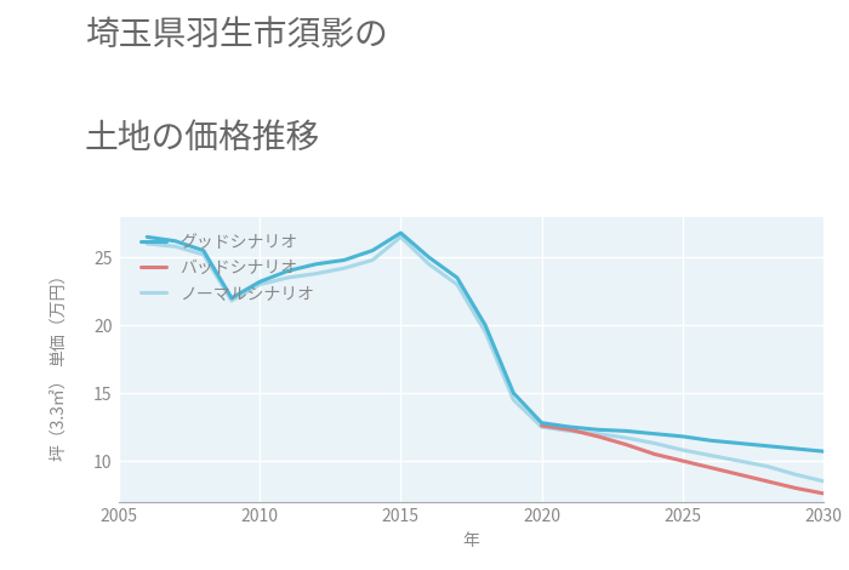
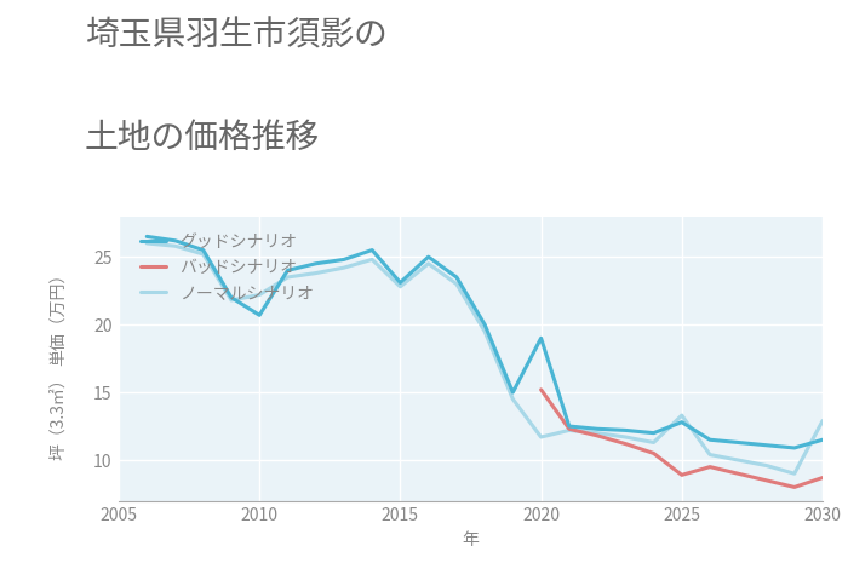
グッドシナリオ/2010: 23.2 -> 20.7
ノーマルシナリオ/2010: 23.0 -> 22.2
グッドシナリオ/2015: 26.8 -> 23.1
ノーマルシナリオ/2015: 26.5 -> 22.8
グッドシナリオ/2020: 12.8 -> 19.0
バッドシナリオ/2020: 12.6 -> 15.2
ノーマルシナリオ/2020: 12.5 -> 11.7
グッドシナリオ/2025: 11.8 -> 12.8
バッドシナリオ/2025: 10.0 -> 8.9
ノーマルシナリオ/2025: 10.8 -> 13.3
グッドシナリオ/2030: 10.7 -> 11.5
バッドシナリオ/2030: 7.6 -> 8.7
ノーマルシナリオ/2030: 8.5 -> 12.9
